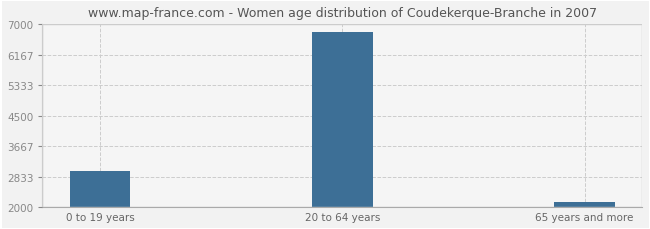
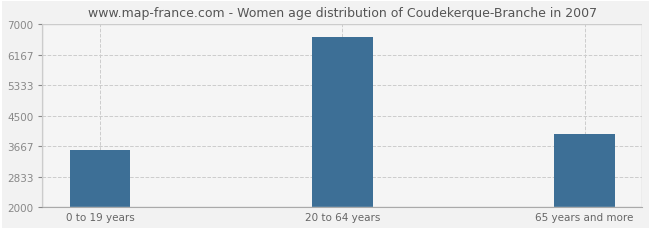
0 to 19 years: 3000 -> 3550
20 to 64 years: 6800 -> 6650
65 years and more: 2150 -> 4000
